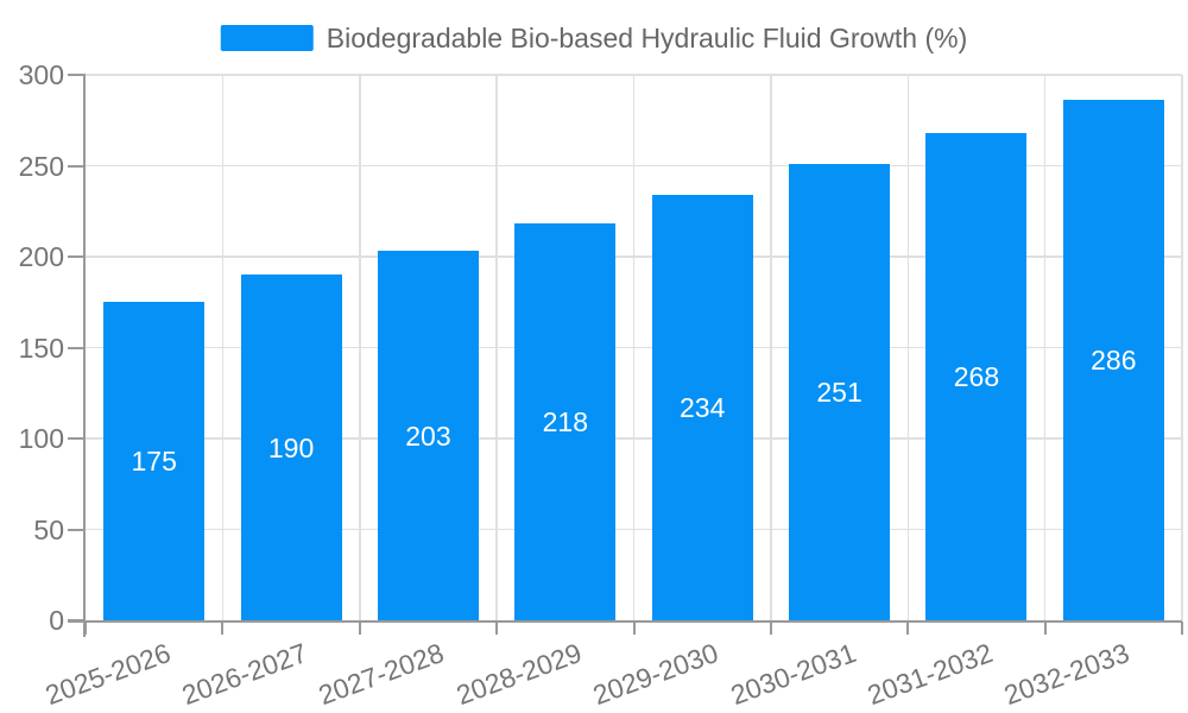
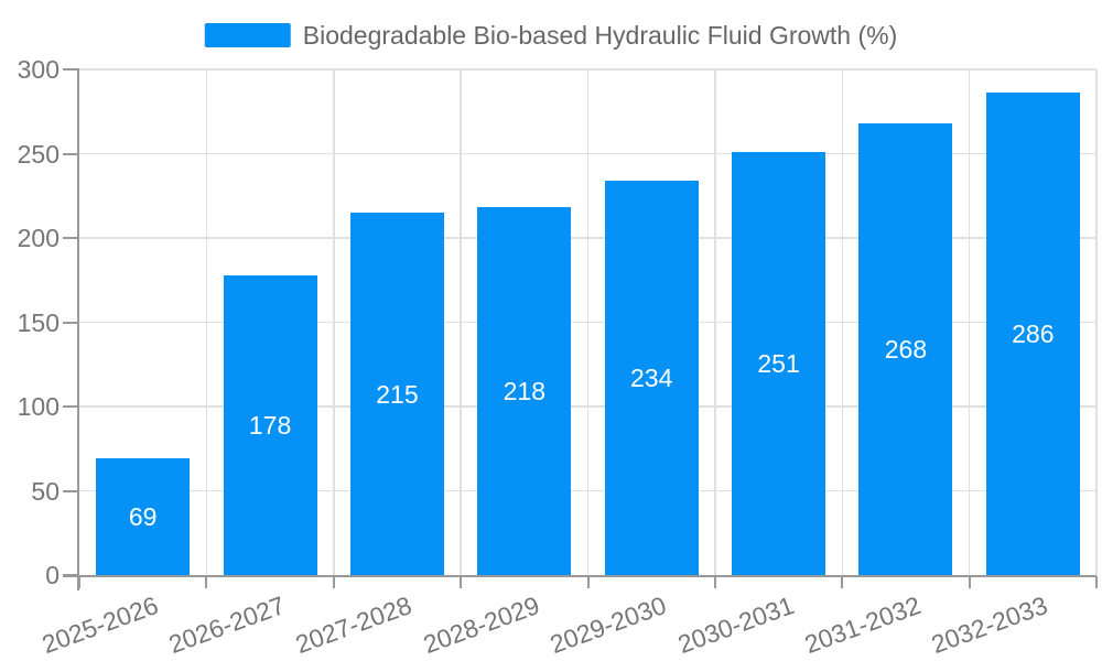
2025-2026: 175 -> 69
2026-2027: 190 -> 178
2027-2028: 203 -> 215
